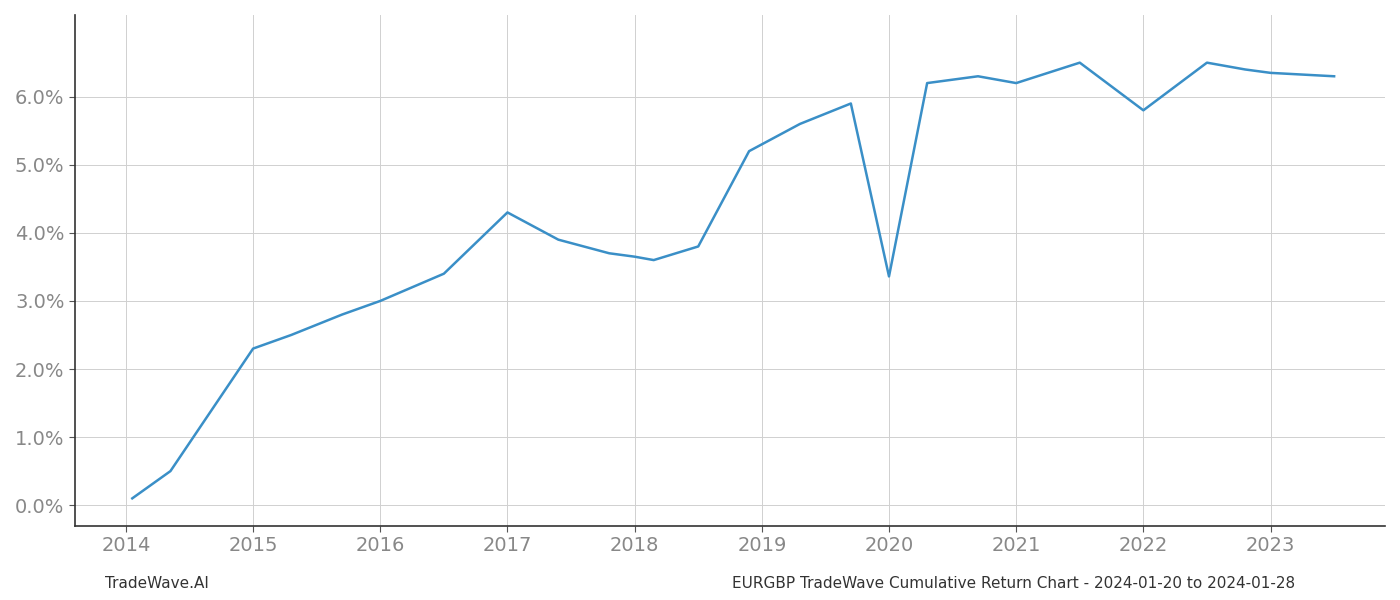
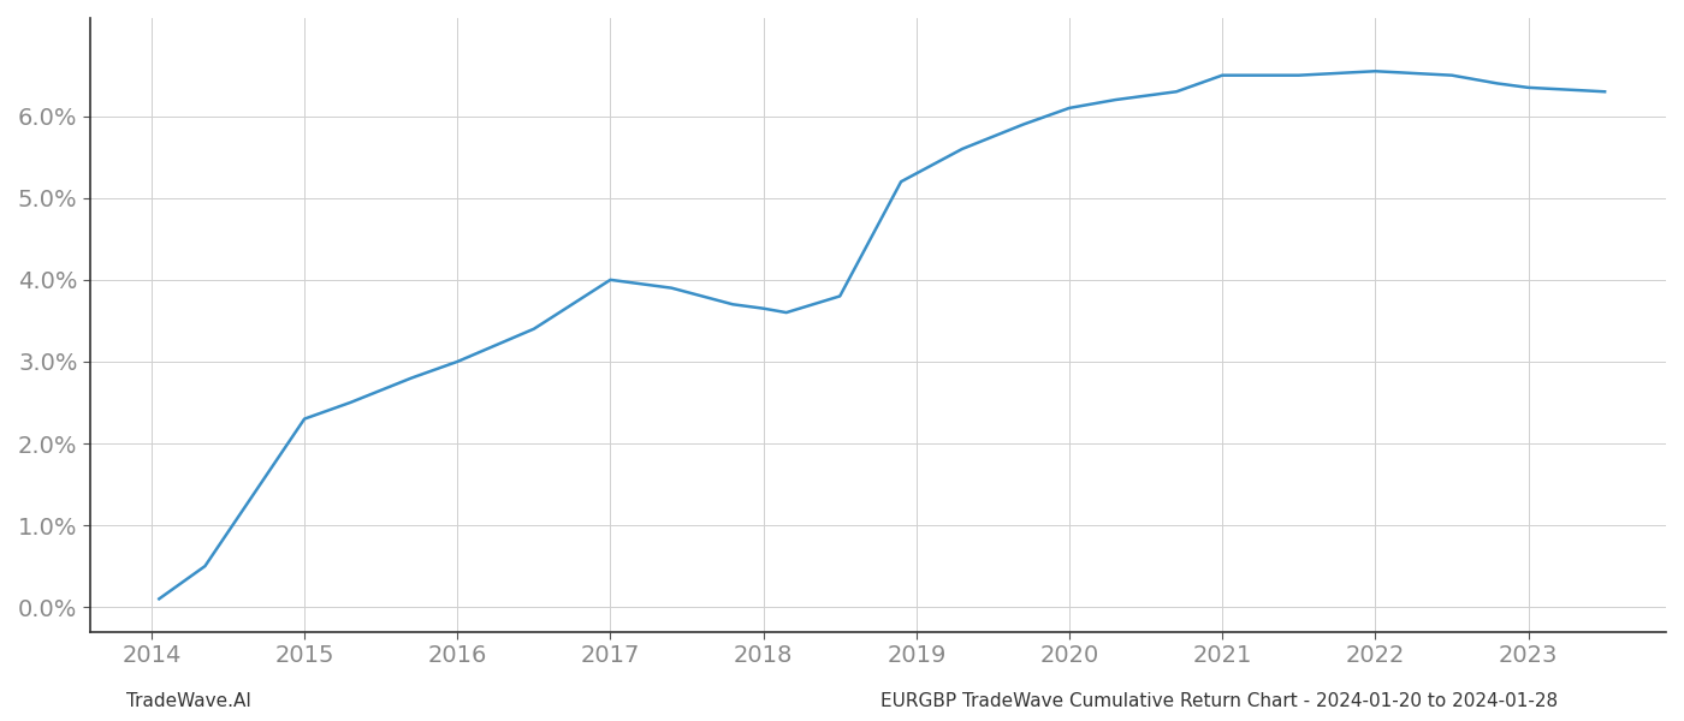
2017: 4.30% -> 4.00%
2020: 3.36% -> 6.10%
2021: 6.20% -> 6.50%
2022: 5.80% -> 6.55%
